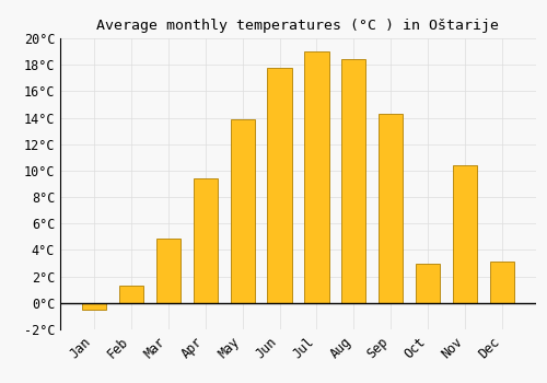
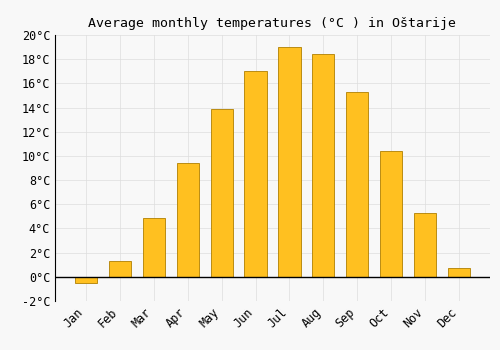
Jun: 17.8°C -> 17.0°C
Sep: 14.3°C -> 15.3°C
Oct: 3.0°C -> 10.4°C
Nov: 10.4°C -> 5.3°C
Dec: 3.1°C -> 0.7°C
